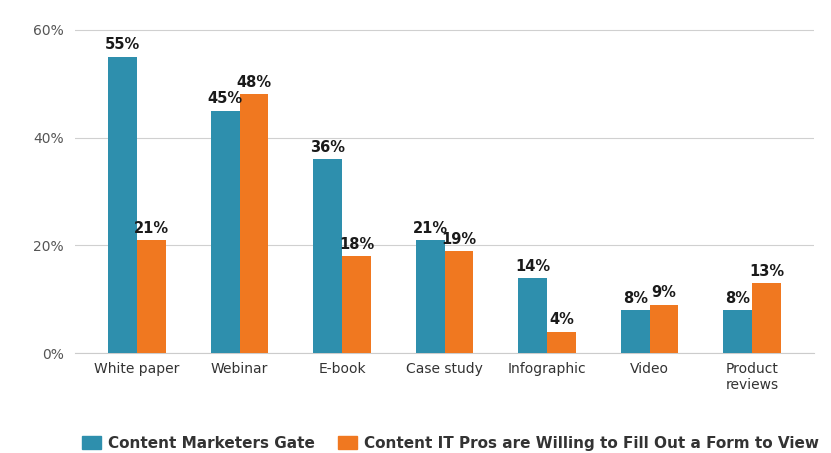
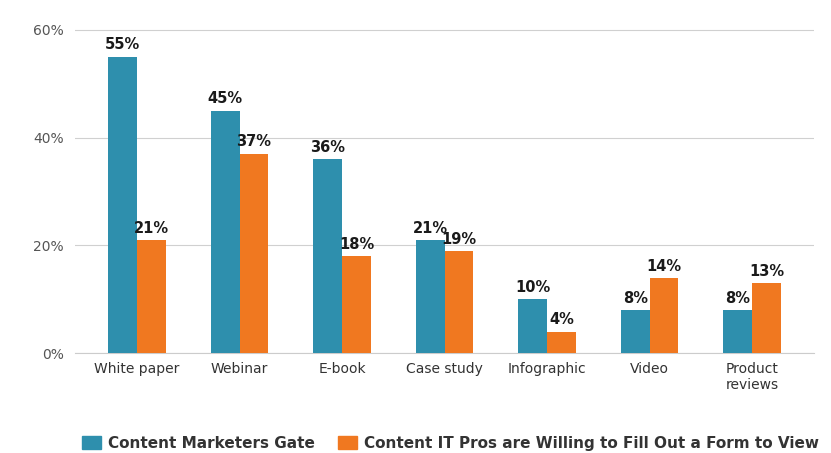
Content IT Pros are Willing to Fill Out a Form to View/Webinar: 48% -> 37%
Content Marketers Gate/Infographic: 14% -> 10%
Content IT Pros are Willing to Fill Out a Form to View/Video: 9% -> 14%
